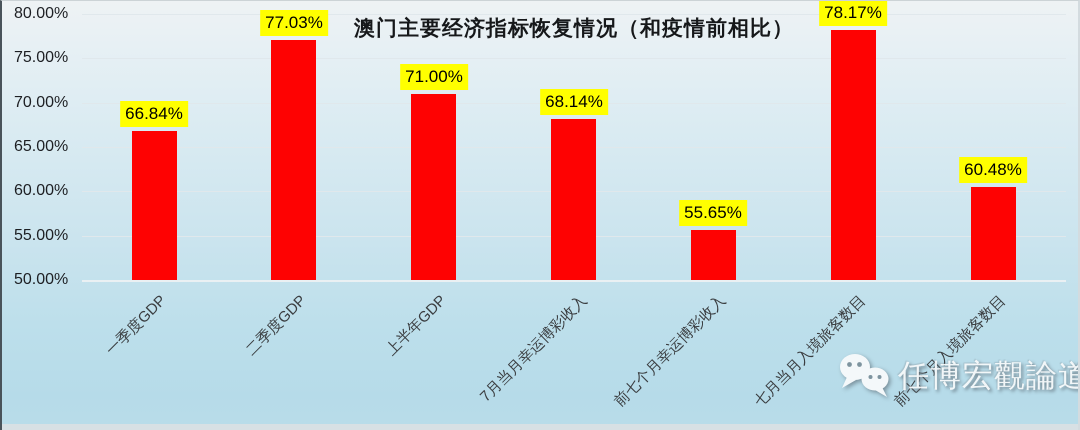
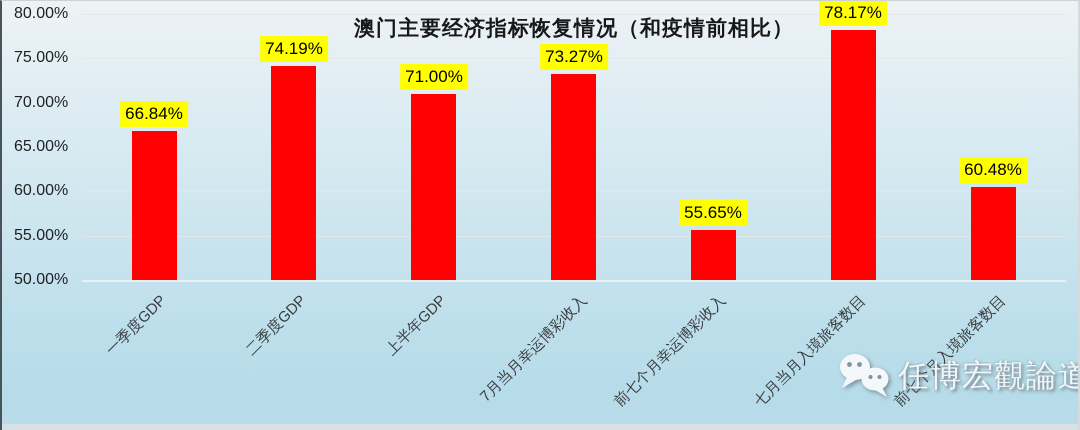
二季度GDP: 77.03% -> 74.19%
7月当月幸运博彩收入: 68.14% -> 73.27%
